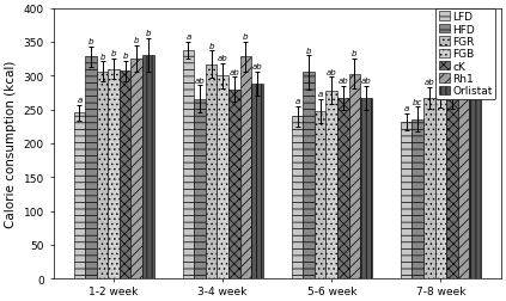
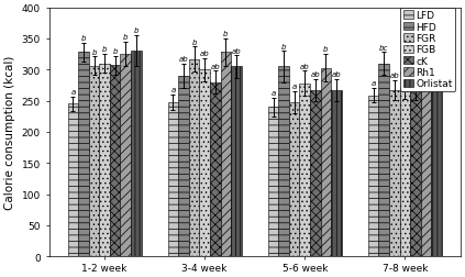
LFD/3-4 week: 338 -> 248
HFD/3-4 week: 266 -> 290
Orlistat/3-4 week: 288 -> 305
LFD/7-8 week: 232 -> 259
HFD/7-8 week: 236 -> 310
